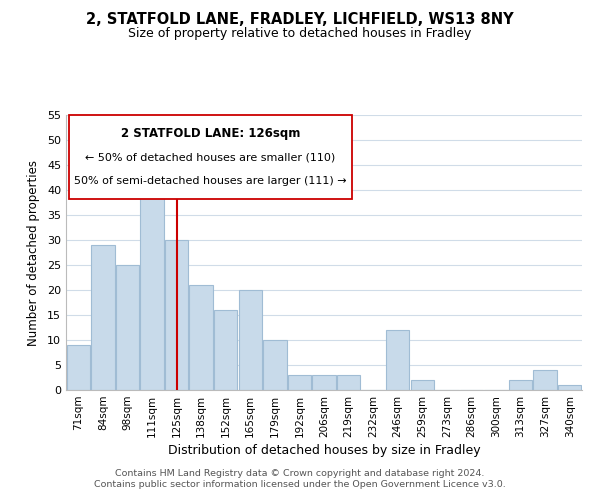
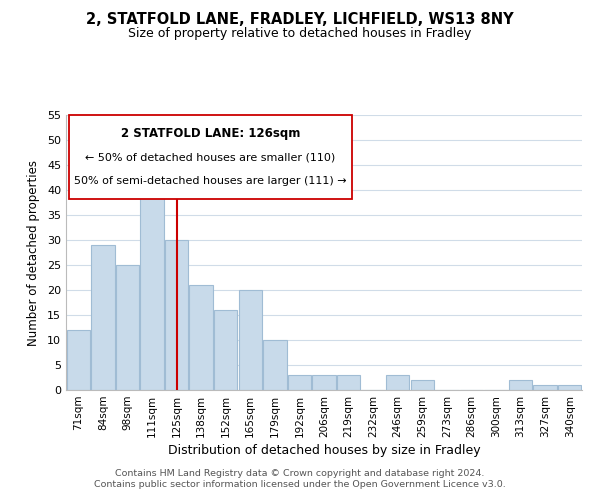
71sqm: 9 -> 12
246sqm: 12 -> 3
327sqm: 4 -> 1
